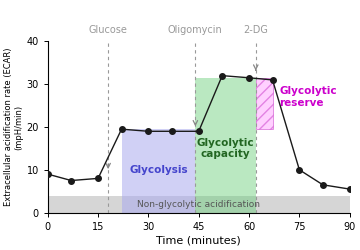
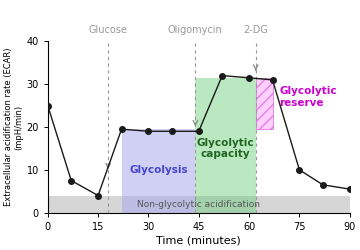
0: 9.0 -> 25.0
15: 8.0 -> 4.0
